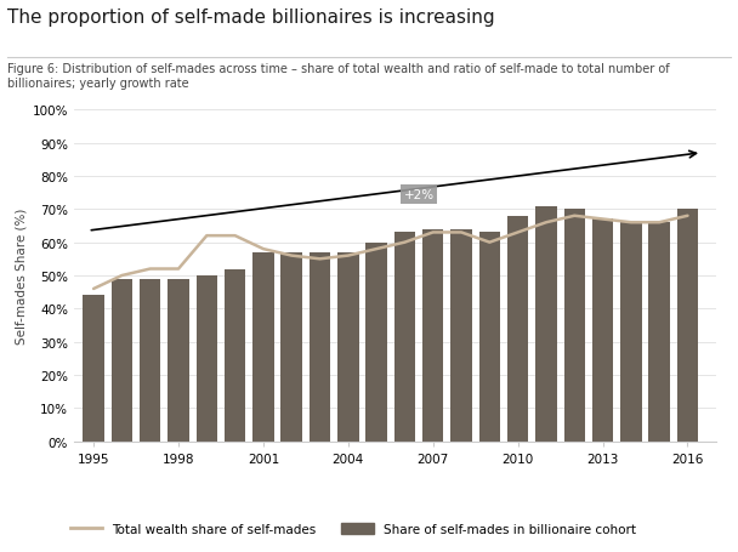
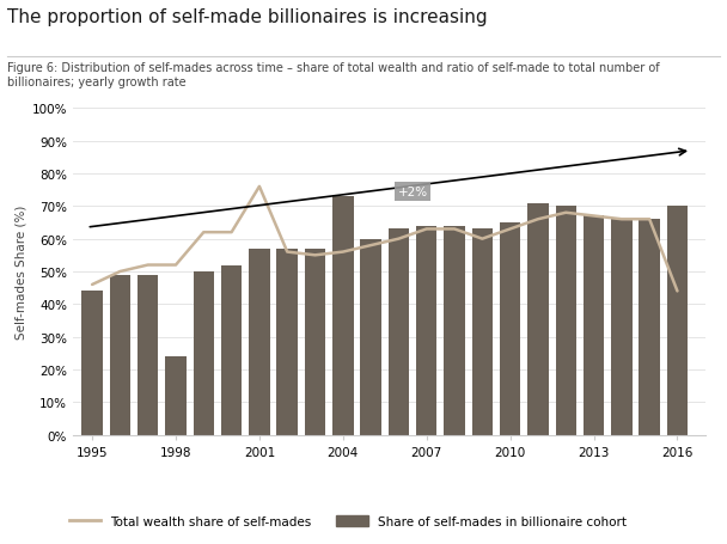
Share of self-mades in billionaire cohort/1998: 49% -> 24%
Total wealth share of self-mades/2001: 58% -> 76%
Share of self-mades in billionaire cohort/2004: 57% -> 73%
Share of self-mades in billionaire cohort/2010: 68% -> 65%
Total wealth share of self-mades/2016: 68% -> 44%
